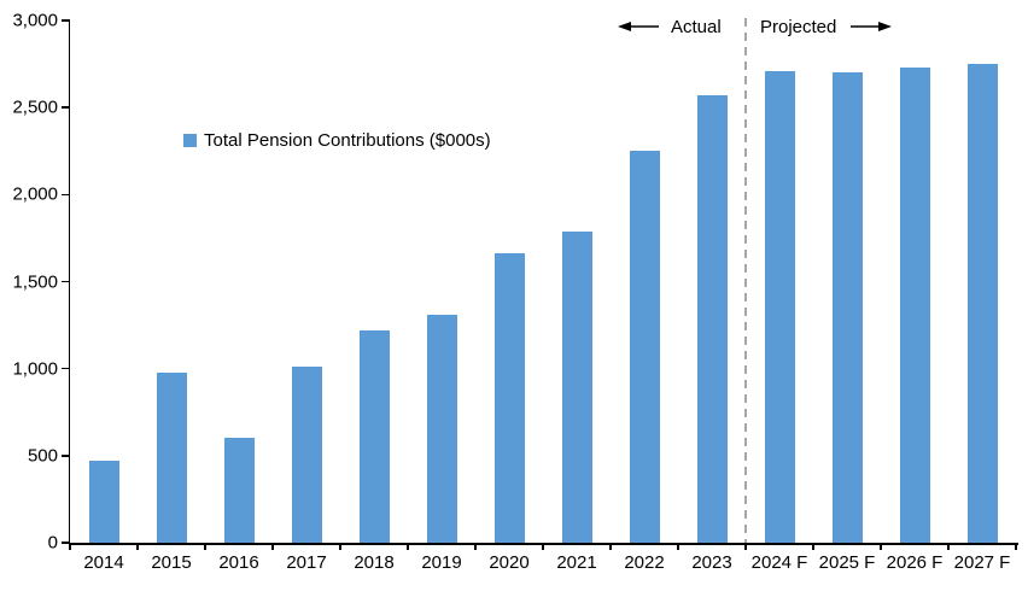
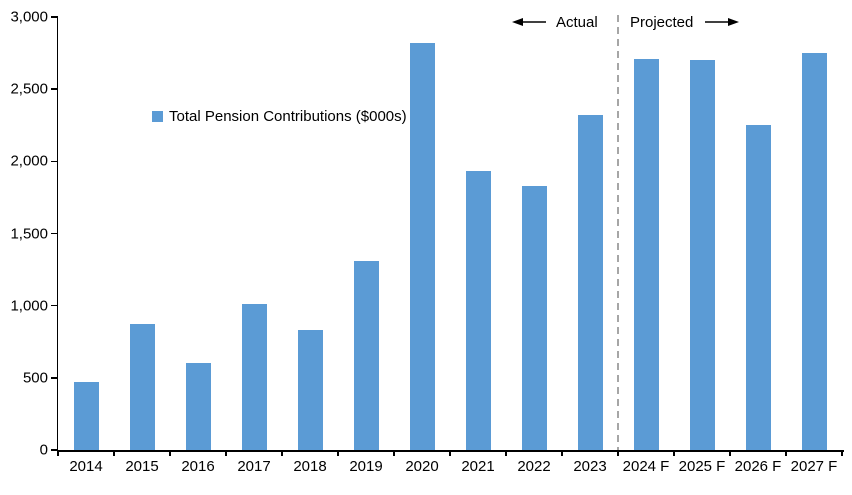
2015: 980 -> 870
2018: 1220 -> 830
2020: 1660 -> 2820
2021: 1790 -> 1930
2022: 2250 -> 1830
2023: 2570 -> 2320
2026 F: 2730 -> 2250
